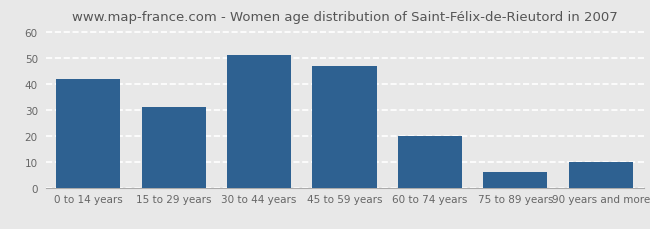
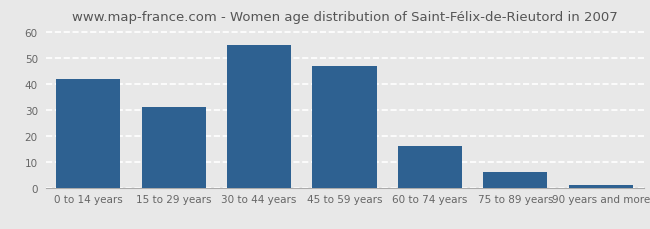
30 to 44 years: 51 -> 55
60 to 74 years: 20 -> 16
90 years and more: 10 -> 1
